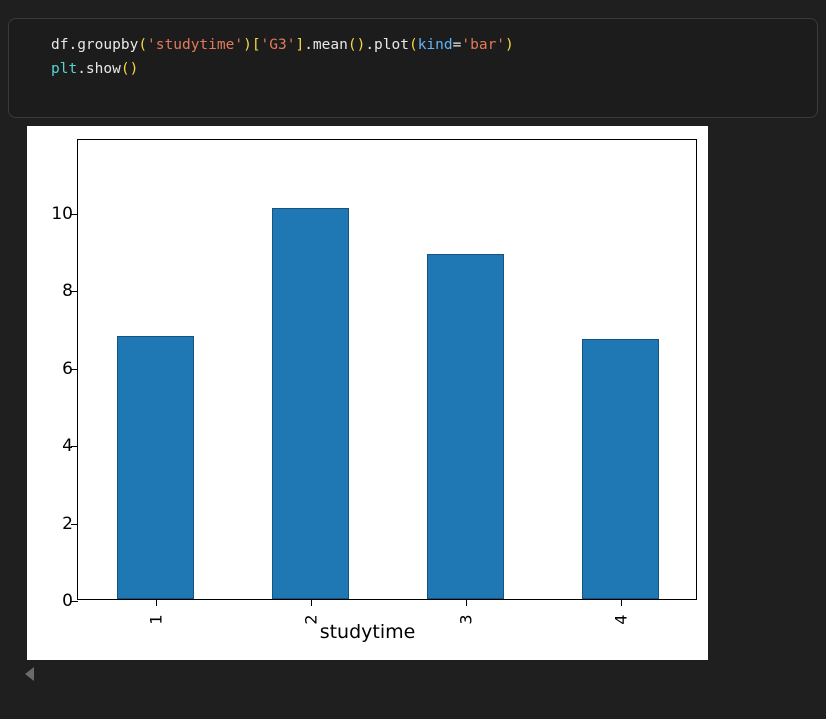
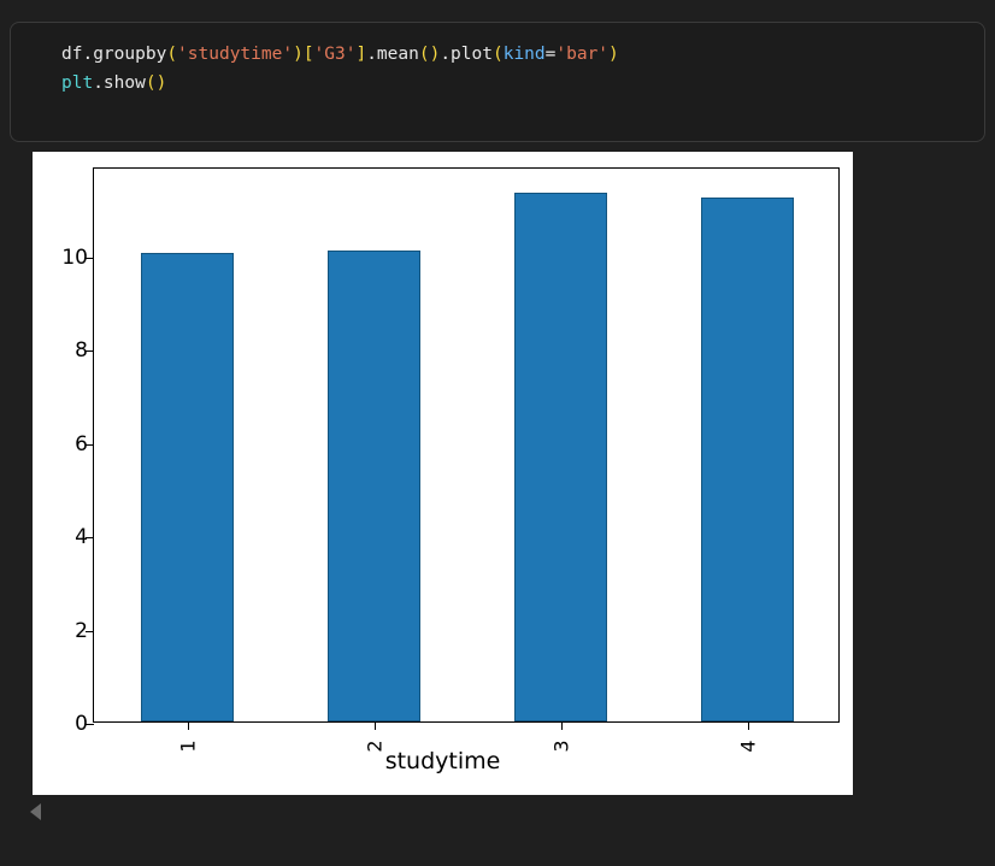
1: 6.8 -> 10.0
3: 8.9 -> 11.3
4: 6.7 -> 11.2
